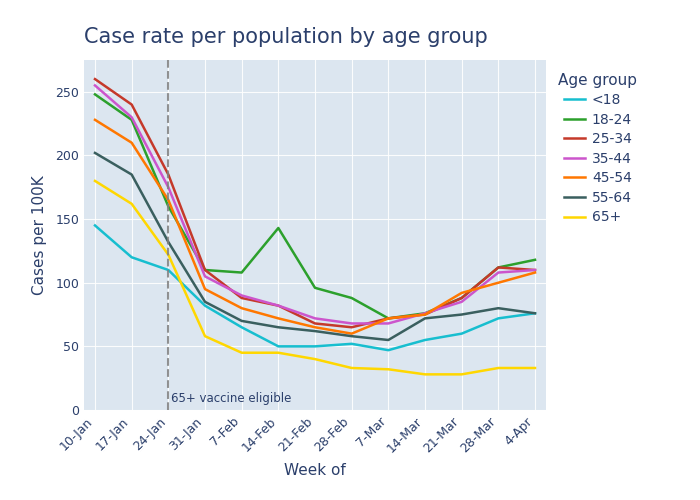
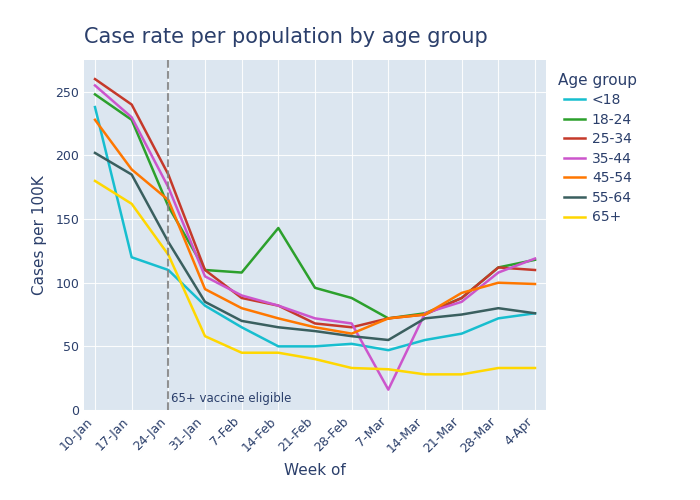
<18/10-Jan: 145 -> 238
45-54/17-Jan: 210 -> 189
35-44/7-Mar: 68 -> 16
35-44/4-Apr: 110 -> 119
45-54/4-Apr: 108 -> 99
